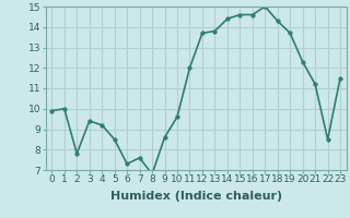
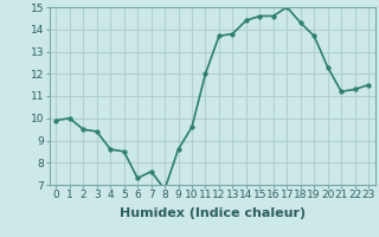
2: 7.8 -> 9.5
4: 9.2 -> 8.6
22: 8.5 -> 11.3
